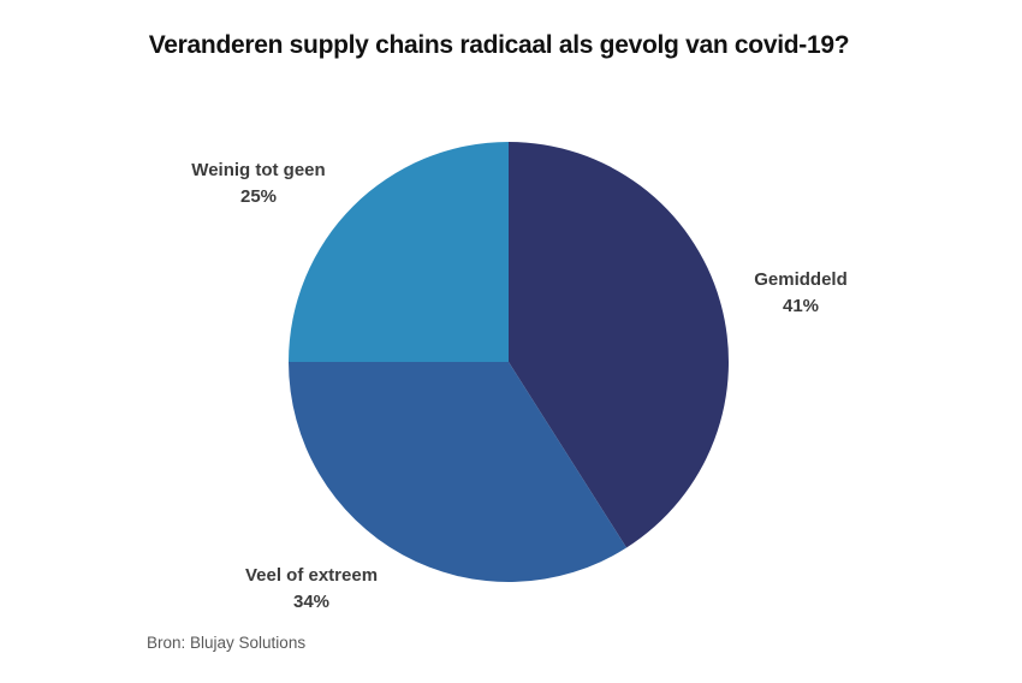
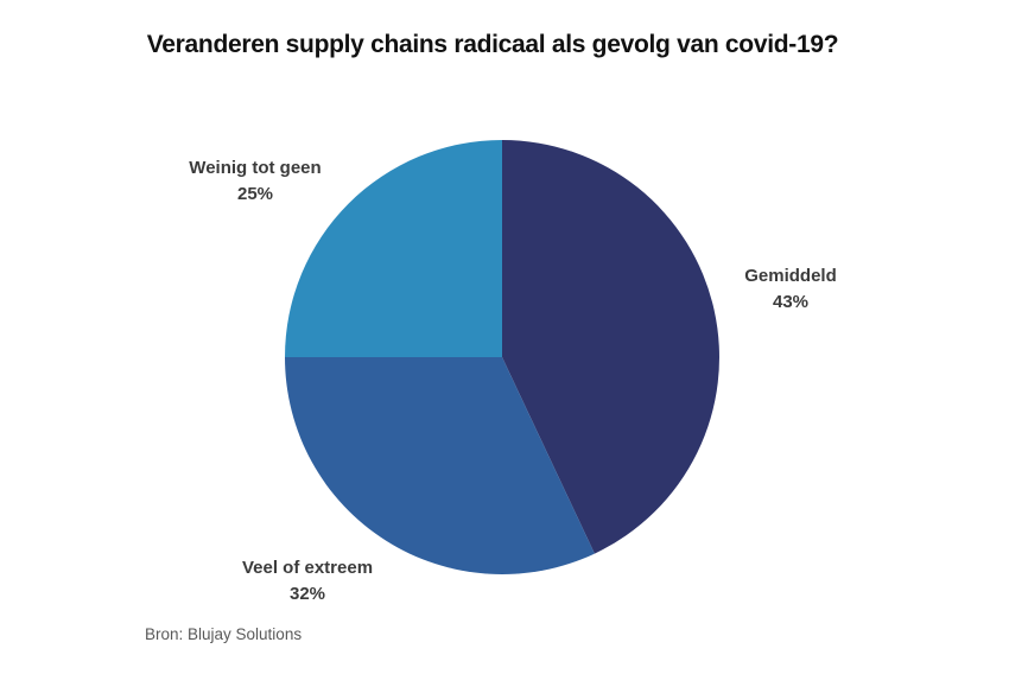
Gemiddeld: 41% -> 43%
Veel of extreem: 34% -> 32%
